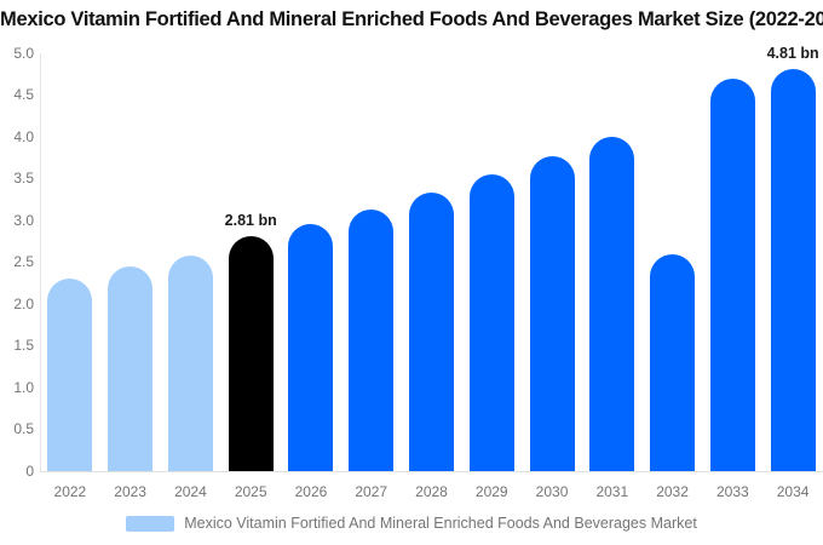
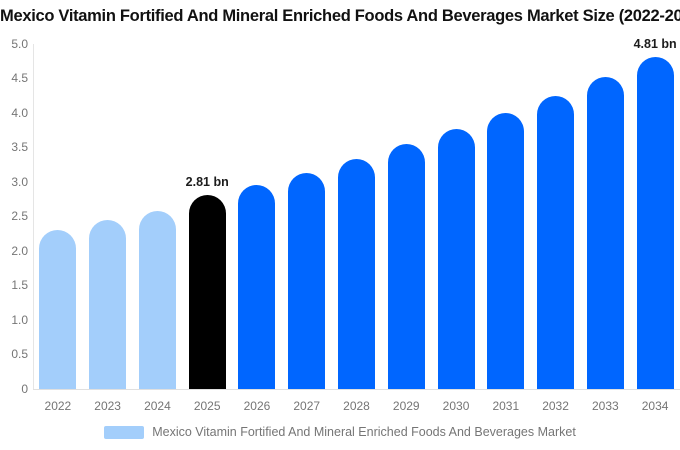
2032: 2.6 -> 4.2
2033: 4.7 -> 4.5
